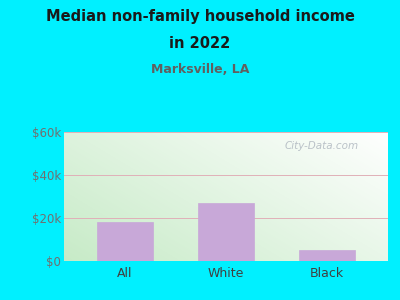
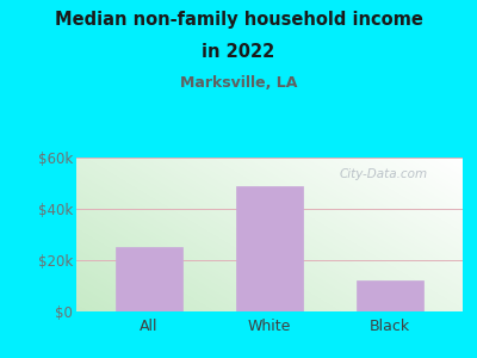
All: $18k -> $25k
White: $27k -> $49k
Black: $5k -> $12k
